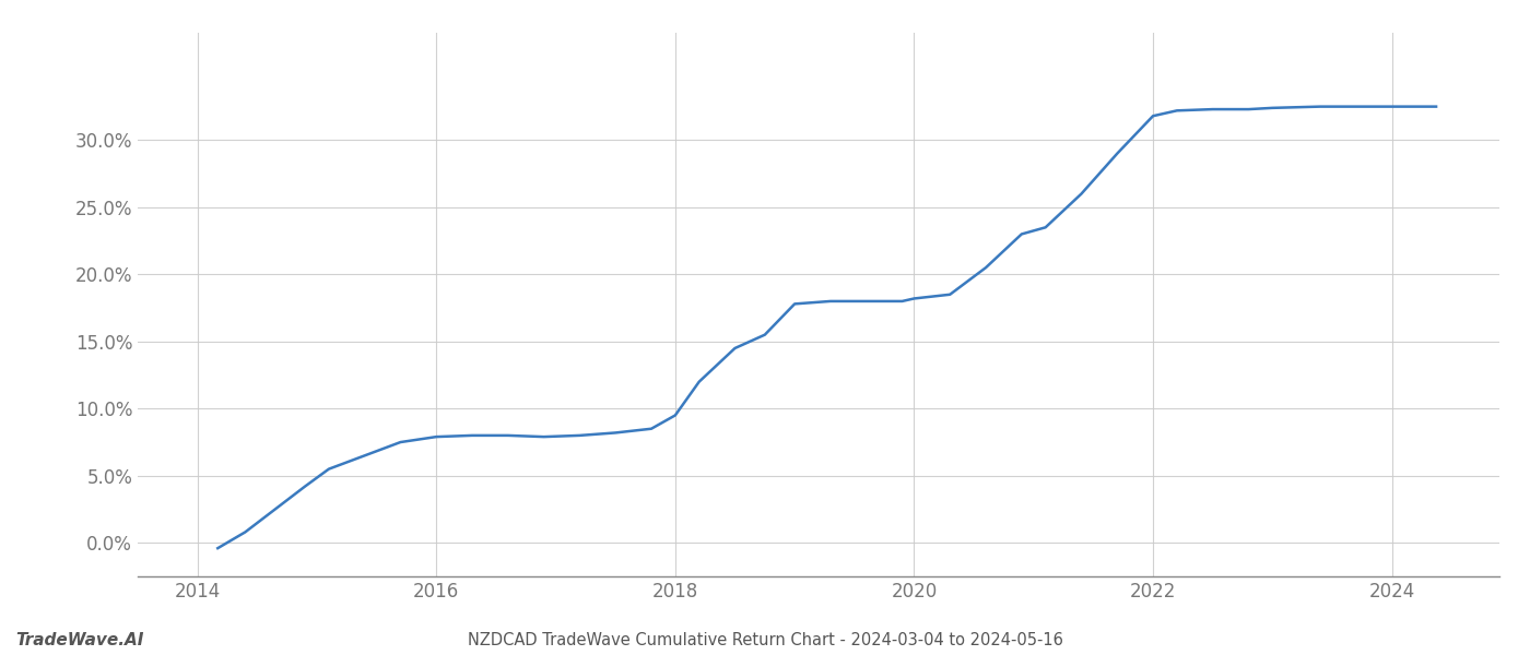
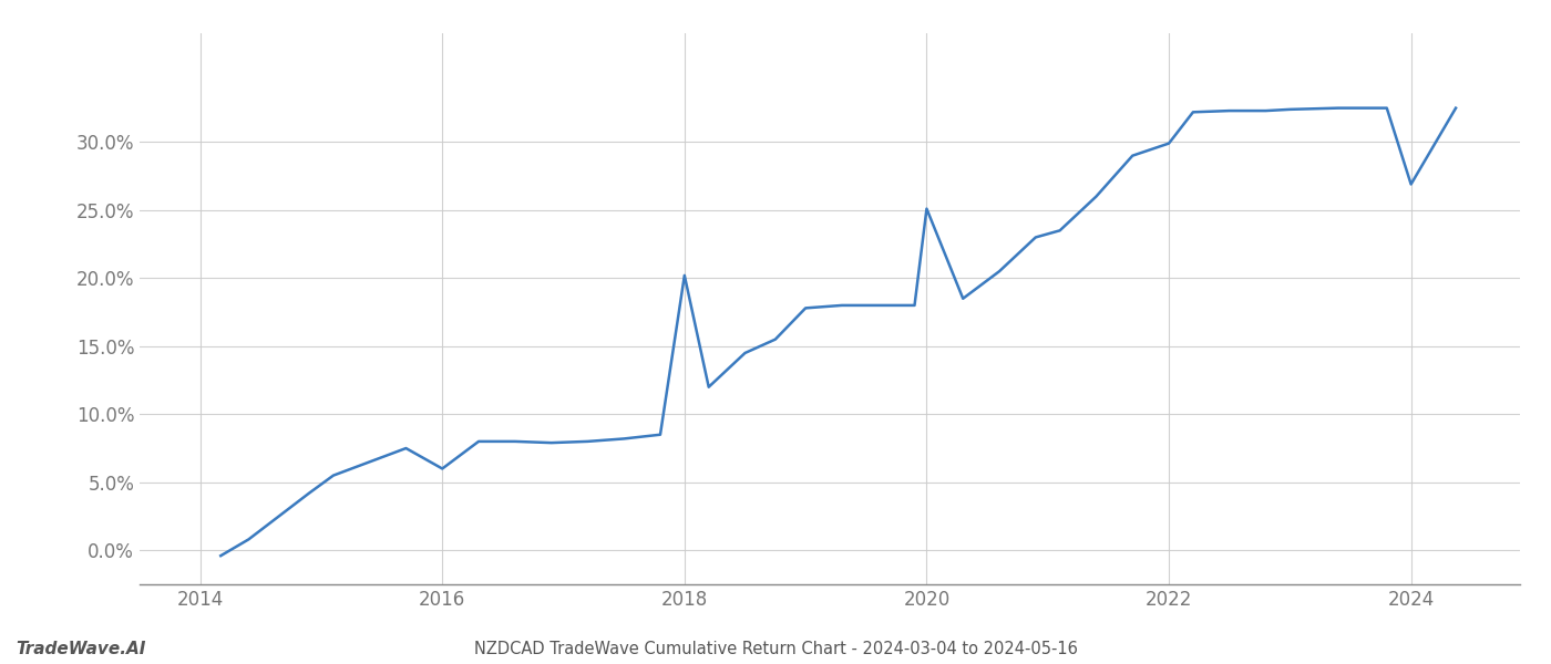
2016: 7.9% -> 6.0%
2018: 9.5% -> 20.2%
2020: 18.2% -> 25.1%
2022: 31.8% -> 29.9%
2024: 32.5% -> 26.9%
